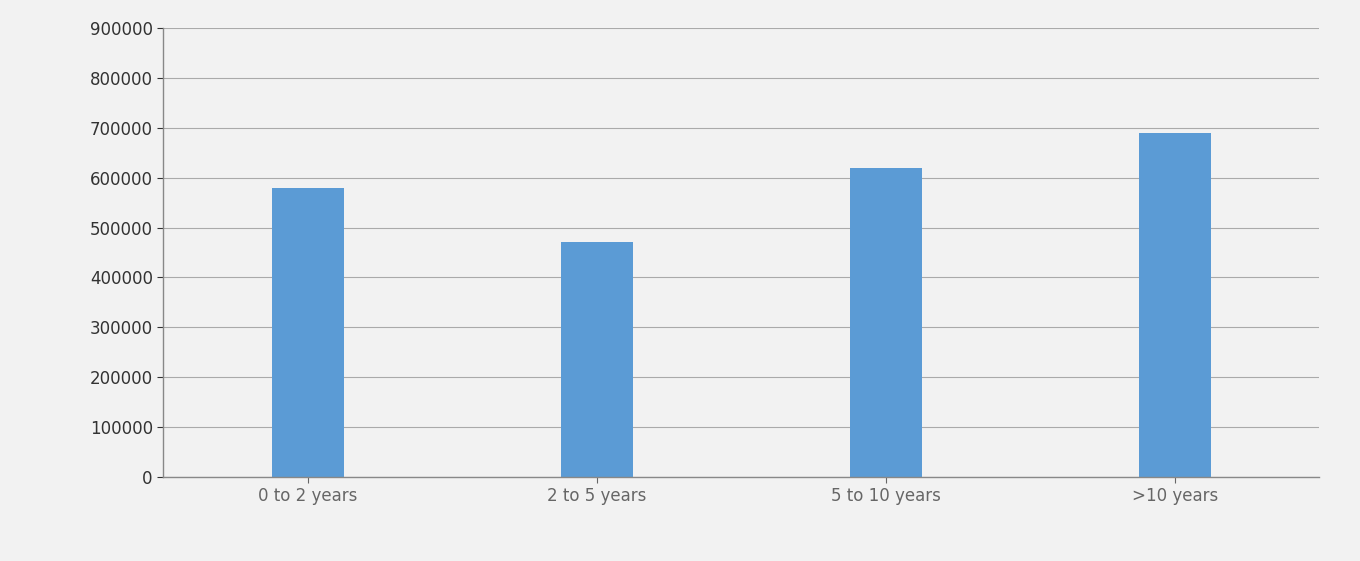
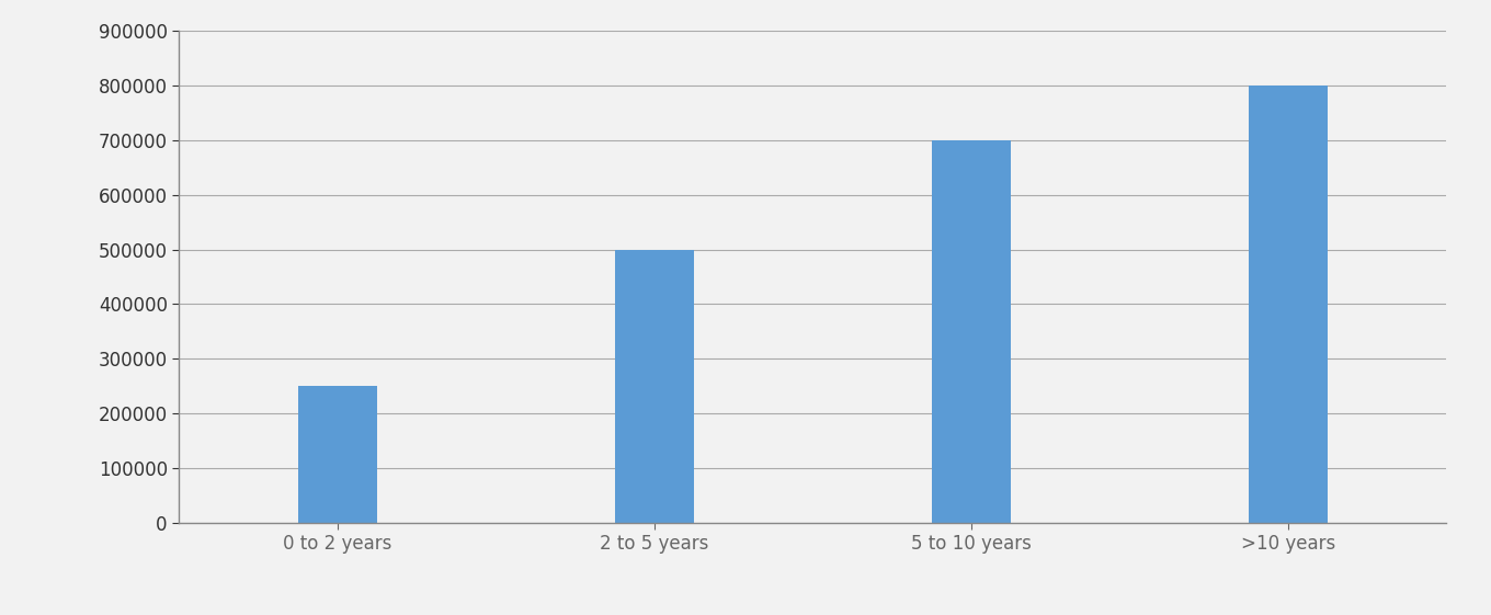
0 to 2 years: 580000 -> 250000
2 to 5 years: 470000 -> 500000
5 to 10 years: 620000 -> 700000
>10 years: 690000 -> 800000
